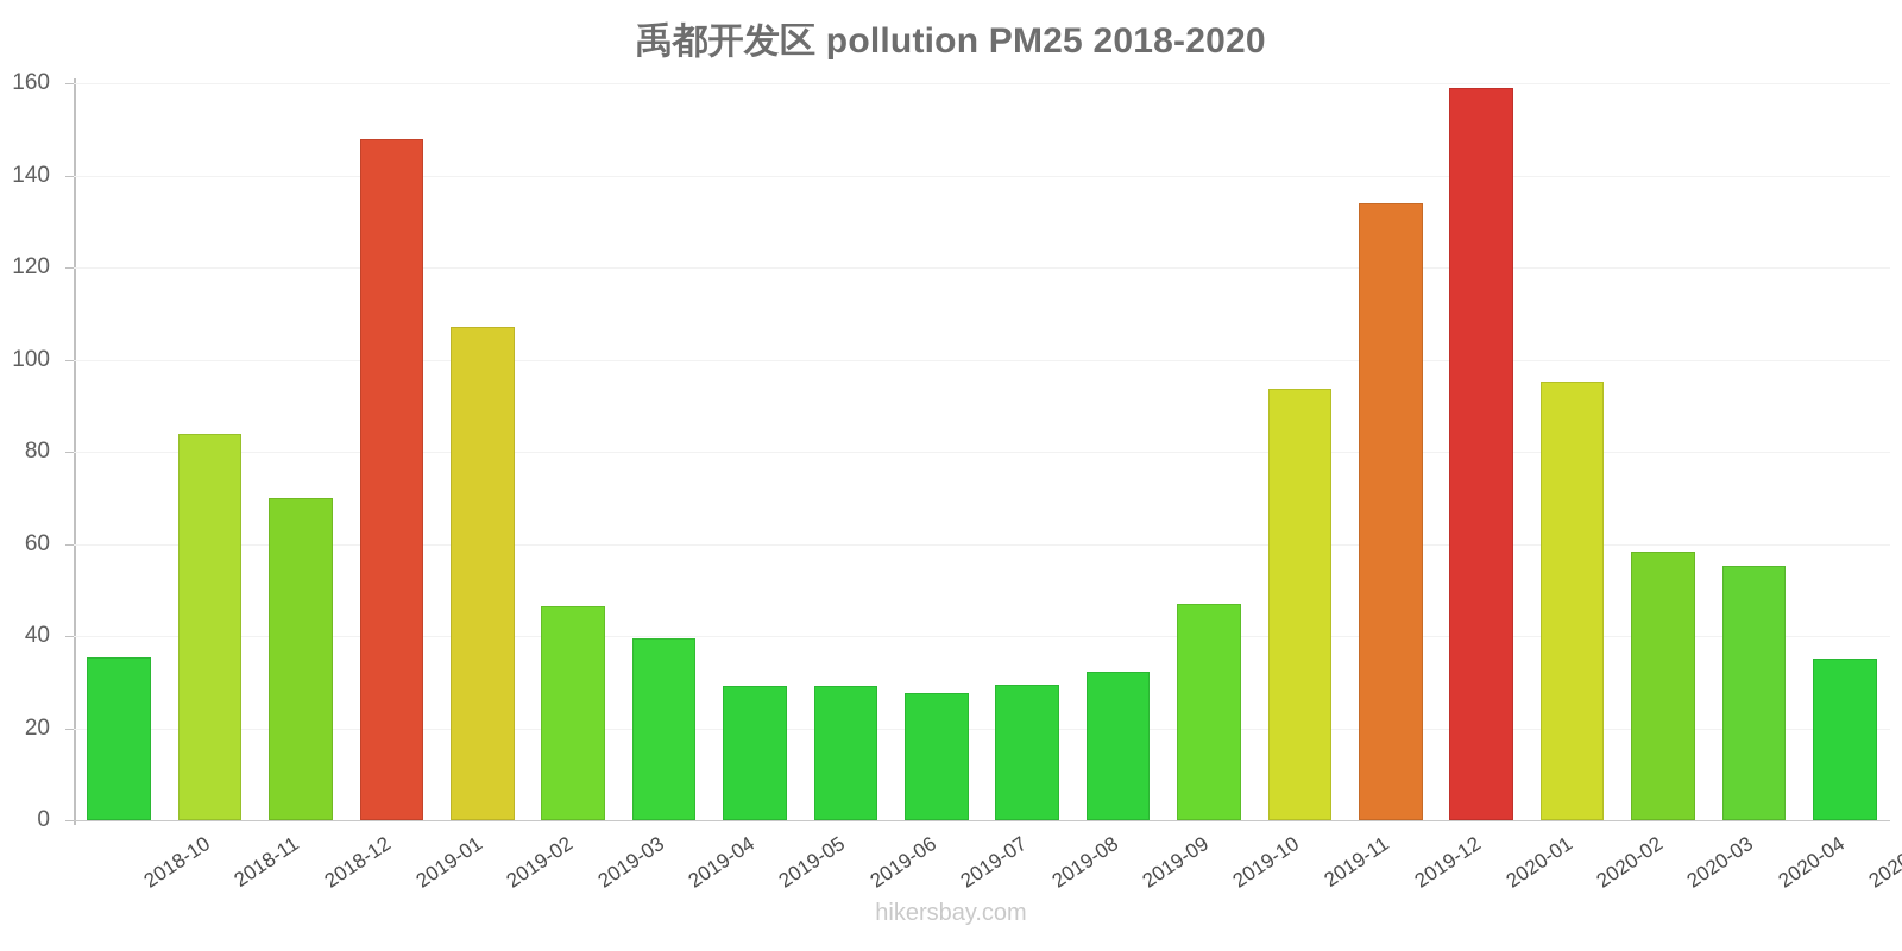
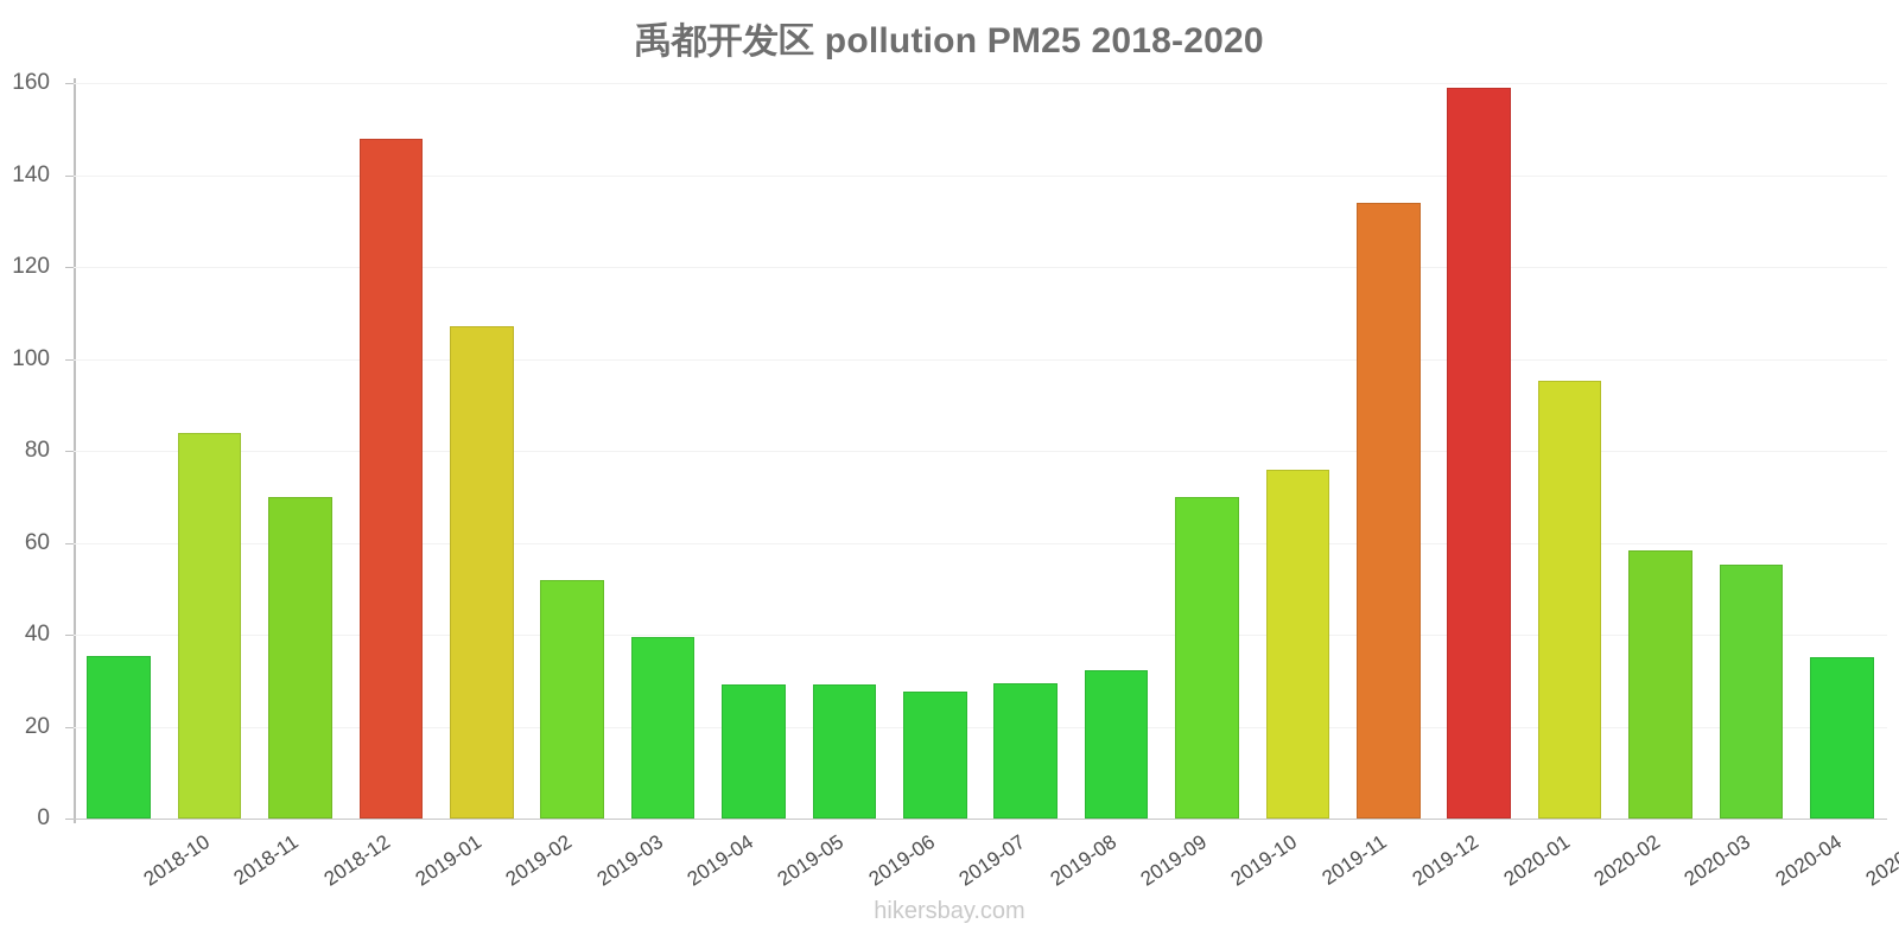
2019-03: 46 -> 52
2019-10: 47 -> 70
2019-11: 94 -> 76
